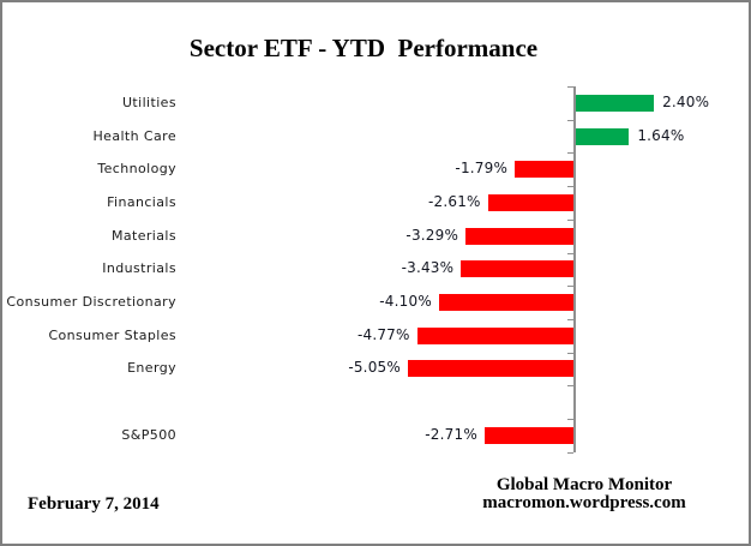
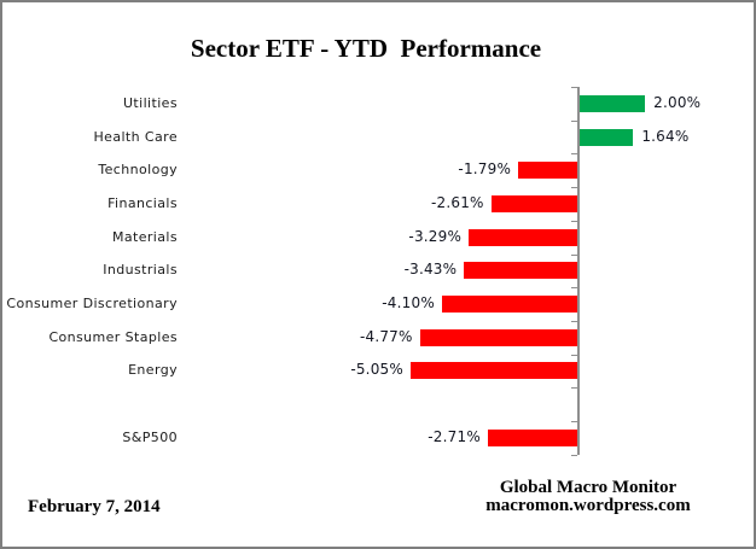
Utilities: 2.40% -> 2.00%
